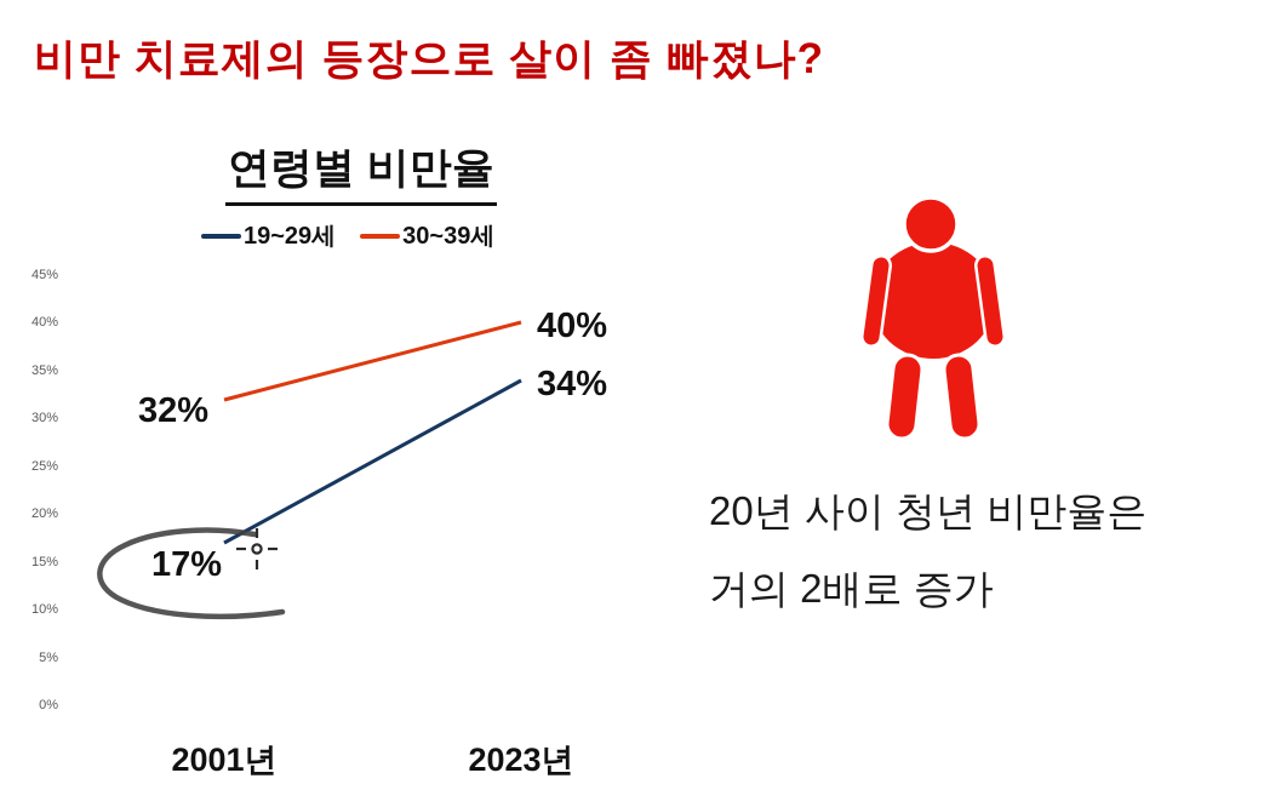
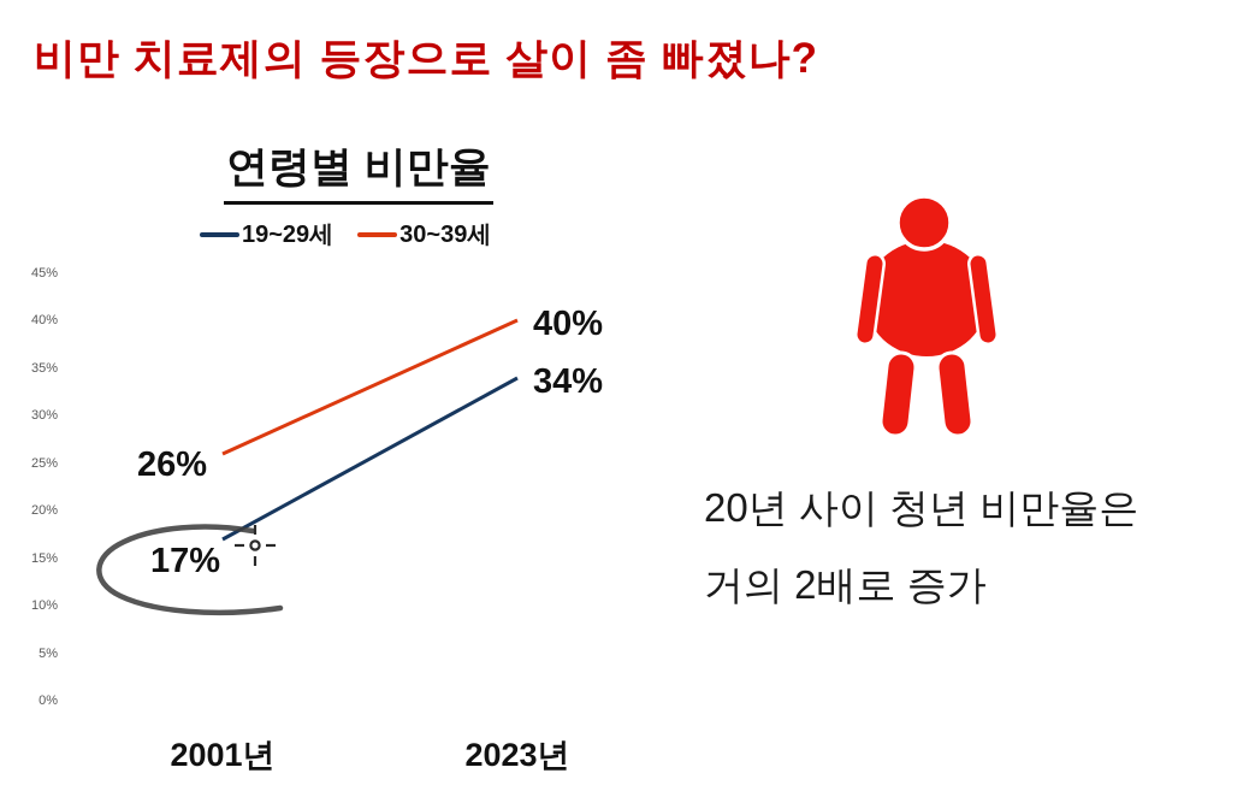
30~39세/2001년: 32% -> 26%
